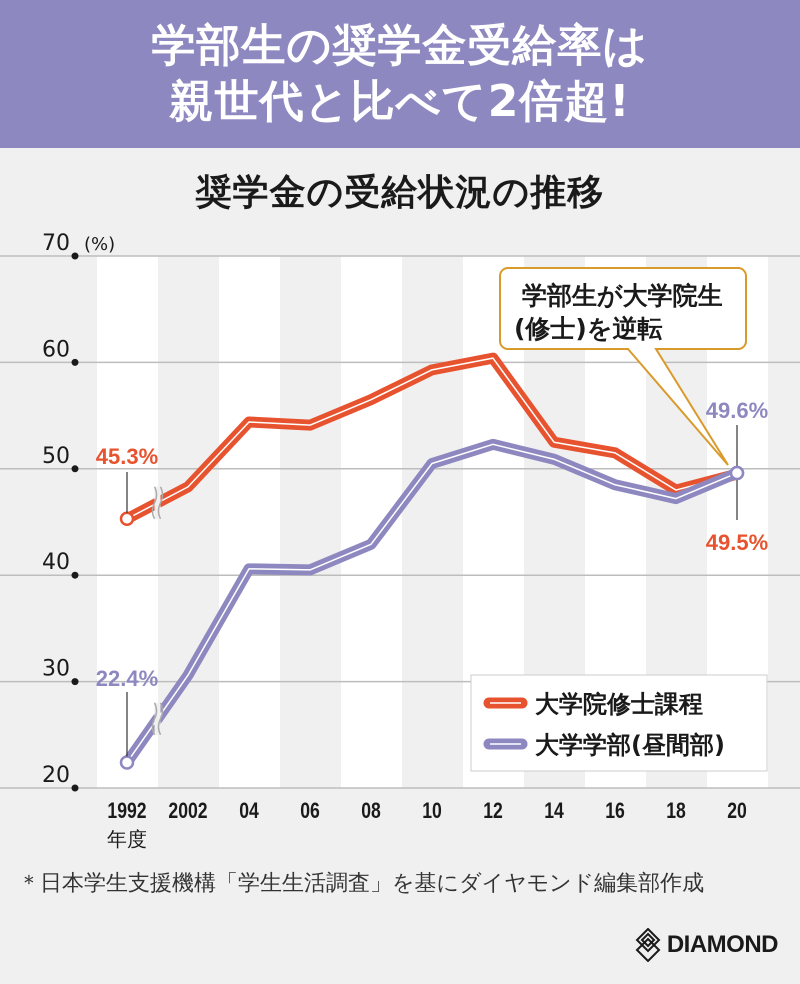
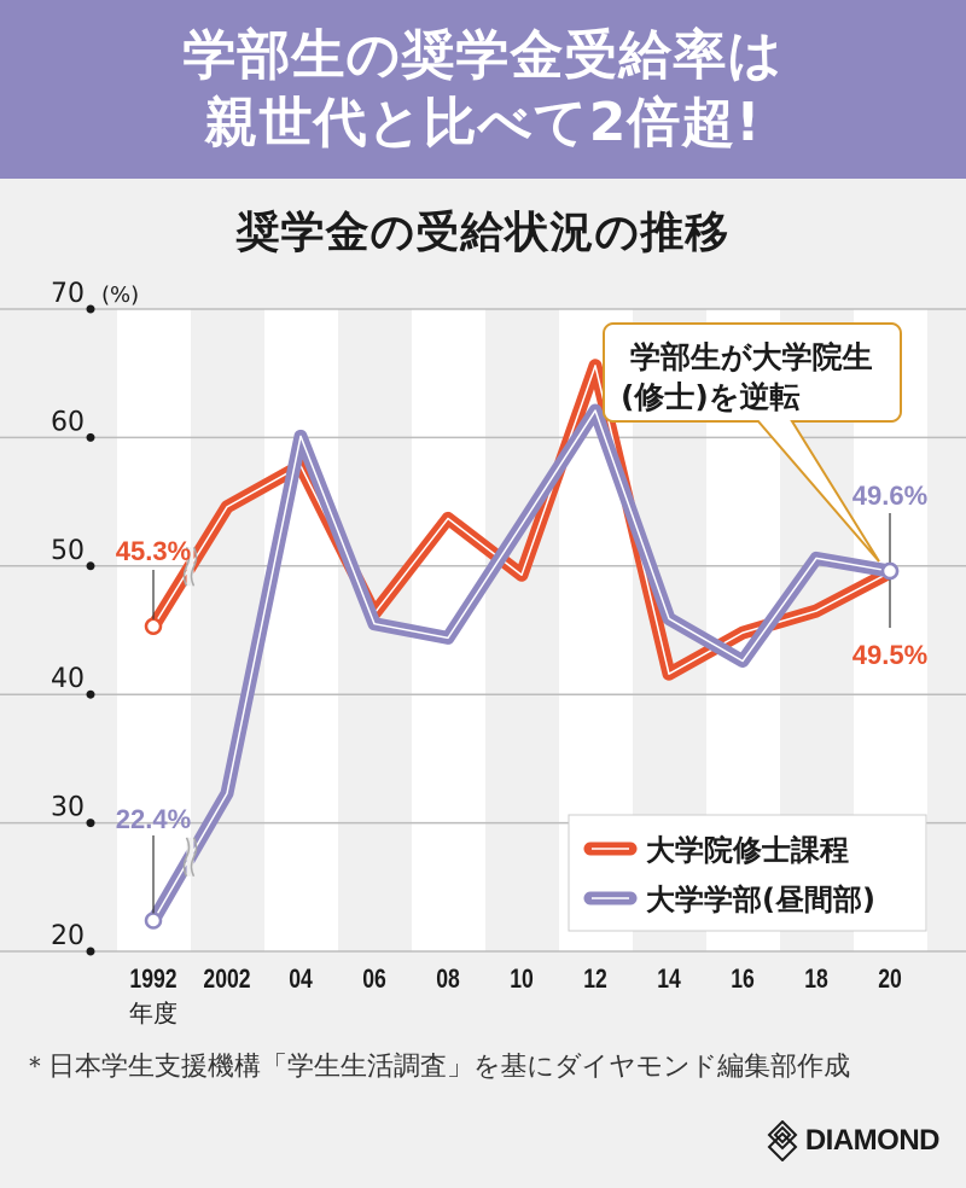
大学院修士課程/2002: 48.3 -> 54.6
大学学部(昼間部)/2002: 30.6 -> 32.3
大学院修士課程/04: 54.4 -> 57.8
大学学部(昼間部)/04: 40.6 -> 60.1
大学院修士課程/06: 54.1 -> 46.3
大学学部(昼間部)/06: 40.5 -> 45.5
大学院修士課程/08: 56.5 -> 53.7
大学学部(昼間部)/08: 42.9 -> 44.4
大学院修士課程/10: 59.3 -> 49.3
大学学部(昼間部)/10: 50.5 -> 53.2
大学院修士課程/12: 60.4 -> 65.6
大学学部(昼間部)/12: 52.3 -> 62.1
大学院修士課程/14: 52.5 -> 41.6
大学学部(昼間部)/14: 50.9 -> 45.9
大学院修士課程/16: 51.5 -> 44.8
大学学部(昼間部)/16: 48.5 -> 42.6
大学院修士課程/18: 48.0 -> 46.5
大学学部(昼間部)/18: 47.2 -> 50.6
